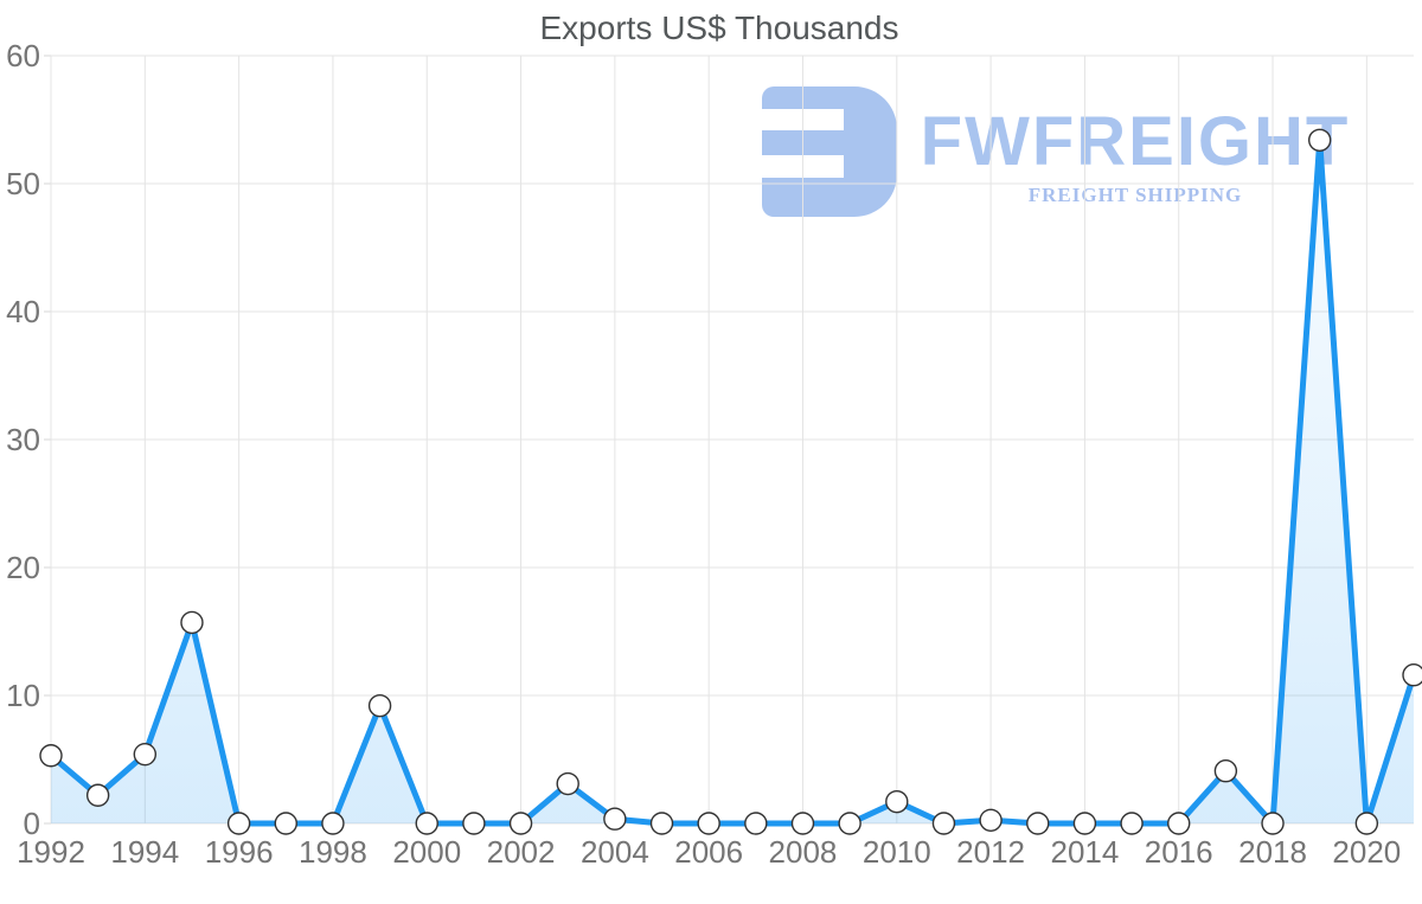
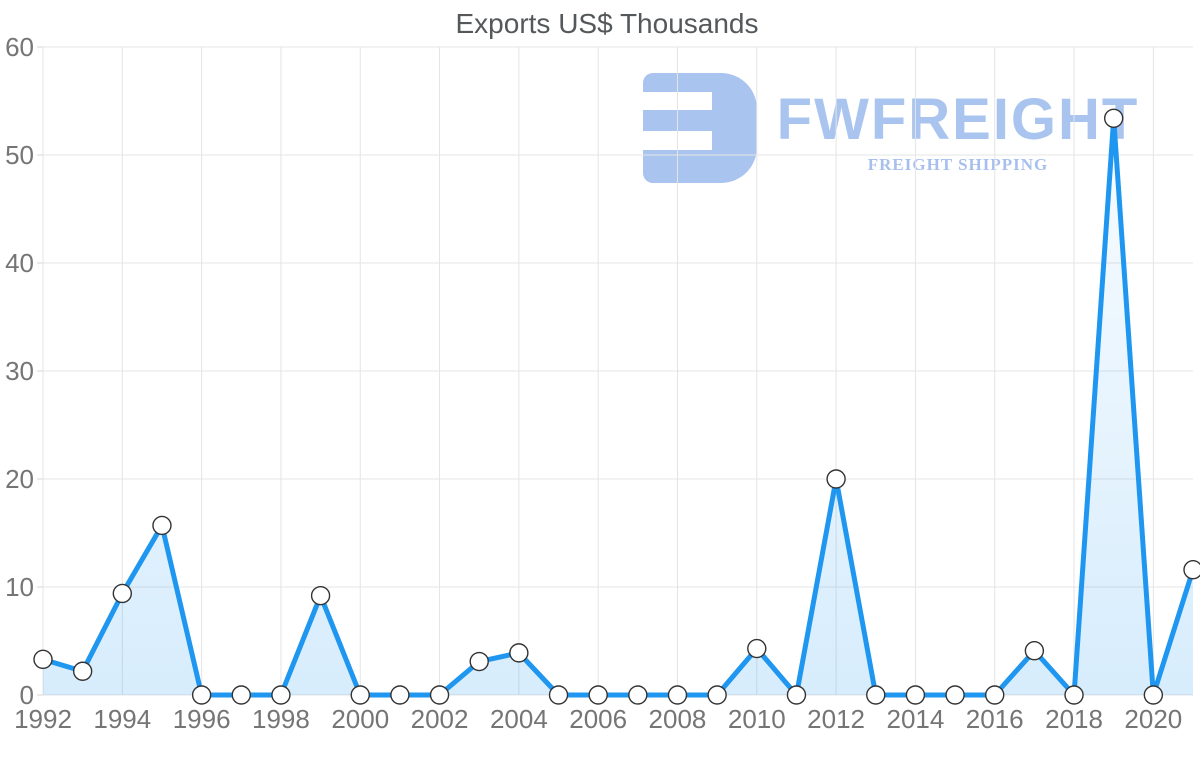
1992: 5.3 -> 3.3
1994: 5.4 -> 9.4
2004: 0.3 -> 3.9
2010: 1.7 -> 4.3
2012: 0.2 -> 20.0
